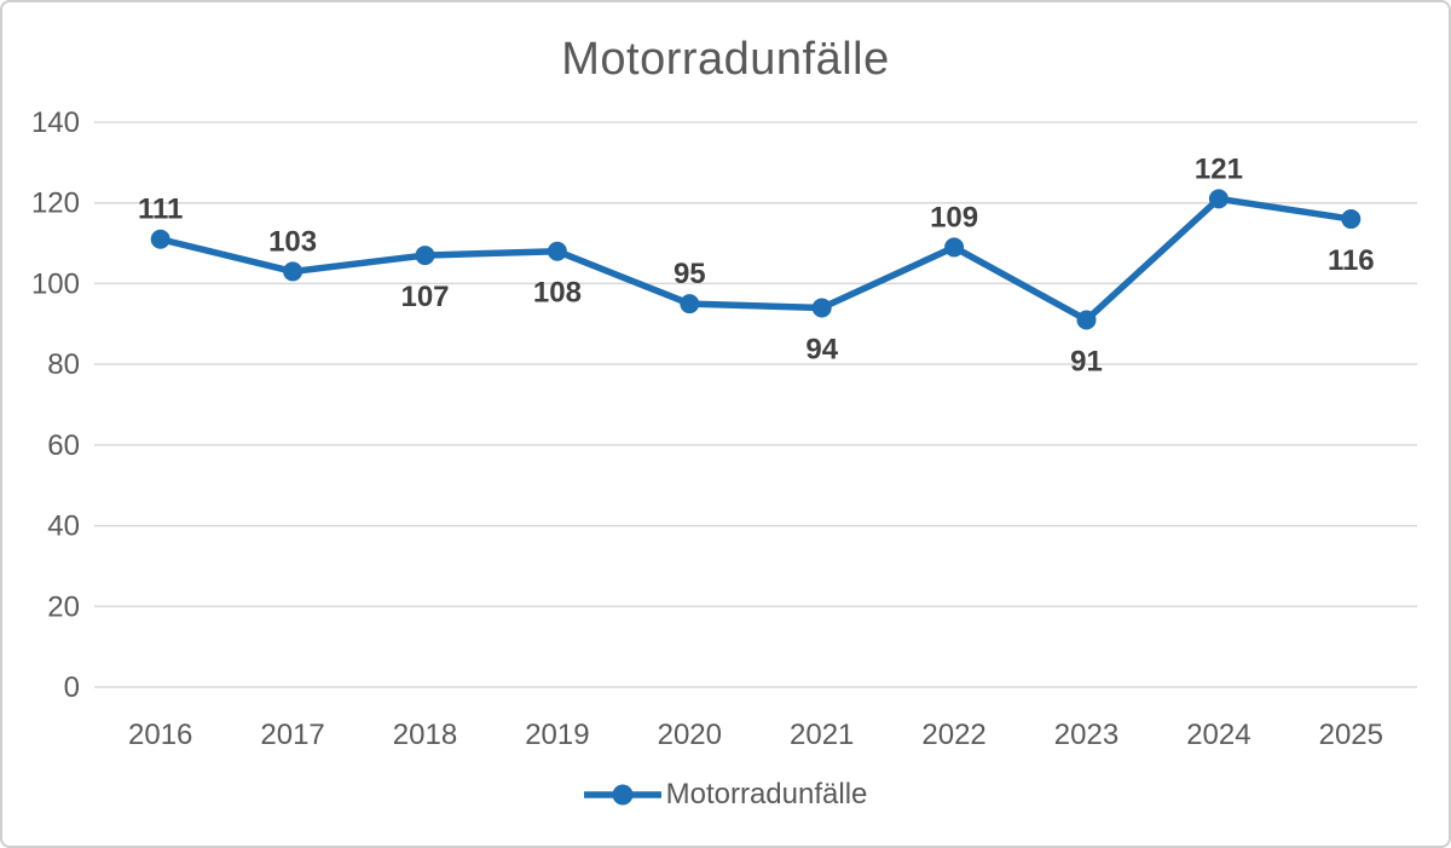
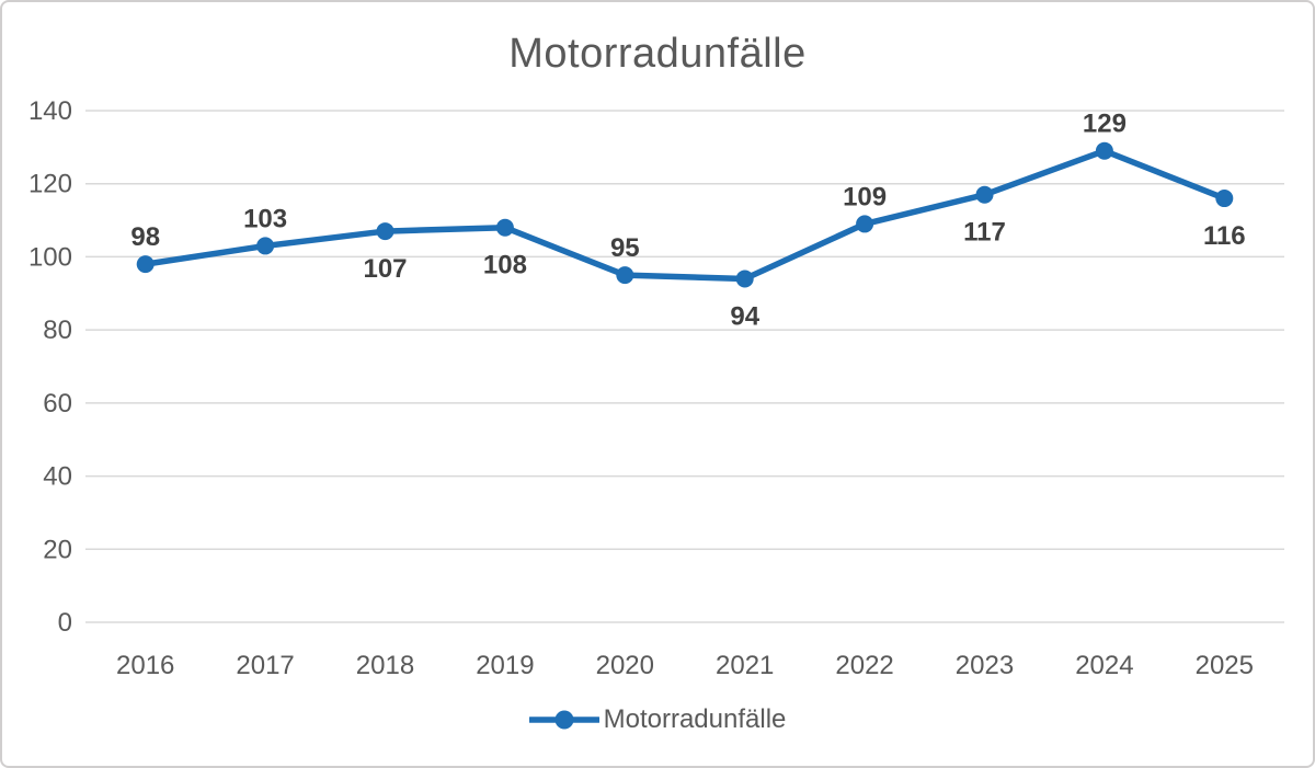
2016: 111 -> 98
2023: 91 -> 117
2024: 121 -> 129
